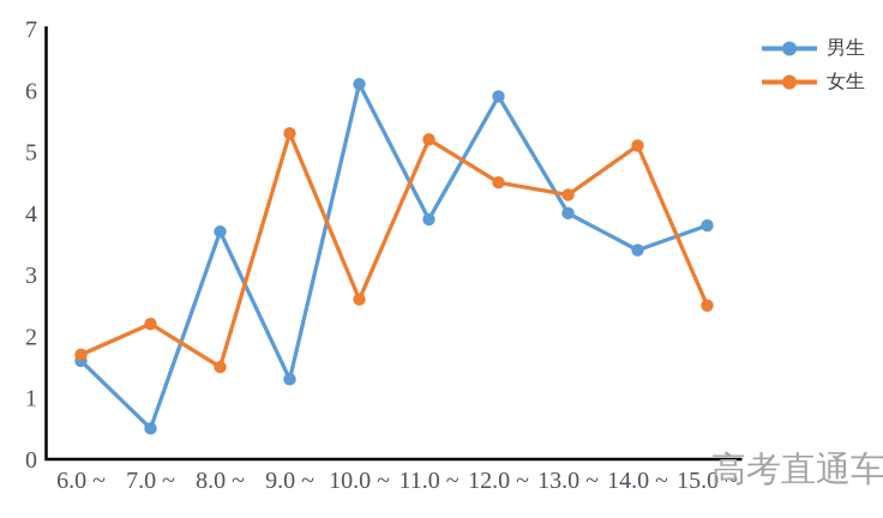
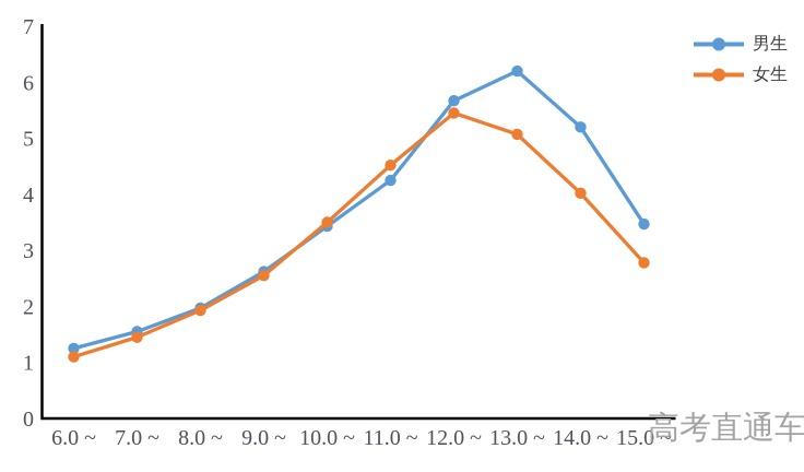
男生/6.0 ~: 1.6 -> 1.2
女生/6.0 ~: 1.7 -> 1.1
男生/7.0 ~: 0.5 -> 1.6
女生/7.0 ~: 2.2 -> 1.4
男生/8.0 ~: 3.7 -> 2.0
女生/8.0 ~: 1.5 -> 1.9
男生/9.0 ~: 1.3 -> 2.6
女生/9.0 ~: 5.3 -> 2.5
男生/10.0 ~: 6.1 -> 3.4
女生/10.0 ~: 2.6 -> 3.5
男生/11.0 ~: 3.9 -> 4.2
女生/11.0 ~: 5.2 -> 4.5
男生/12.0 ~: 5.9 -> 5.7
女生/12.0 ~: 4.5 -> 5.5
男生/13.0 ~: 4.0 -> 6.2
女生/13.0 ~: 4.3 -> 5.1
男生/14.0 ~: 3.4 -> 5.2
女生/14.0 ~: 5.1 -> 4.0
男生/15.0 ~: 3.8 -> 3.5
女生/15.0 ~: 2.5 -> 2.8
